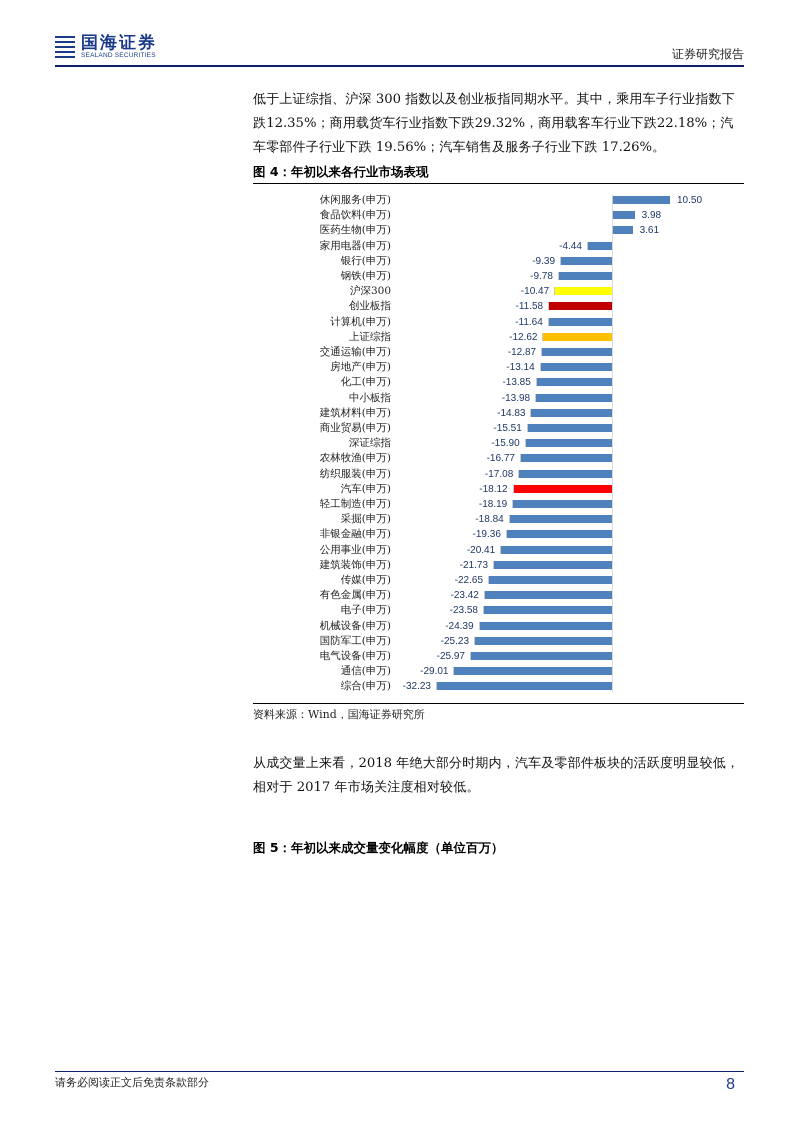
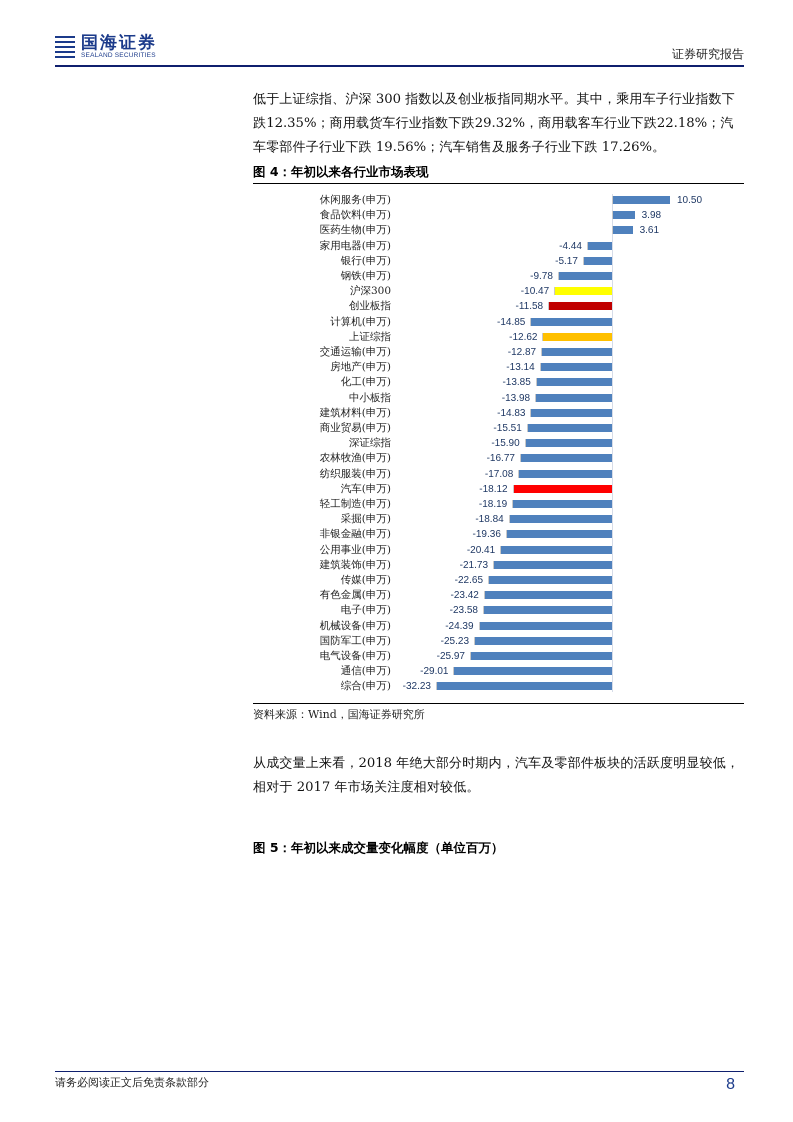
银行(申万): -9.39 -> -5.17
计算机(申万): -11.64 -> -14.85
